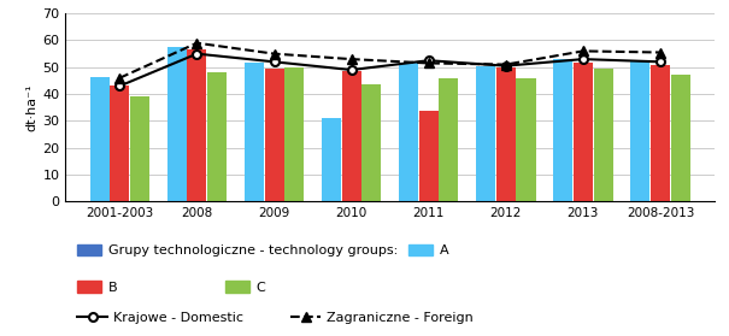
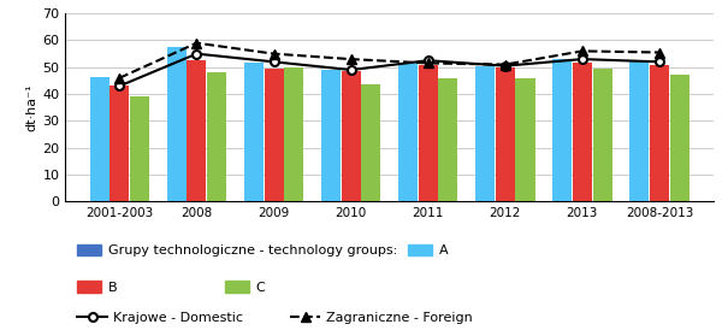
B/2008: 56.5 -> 52.5
A/2010: 31.0 -> 49.0
B/2011: 34.0 -> 51.0
